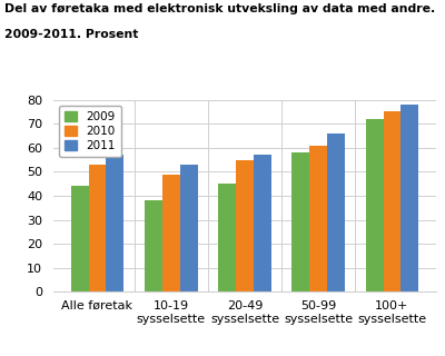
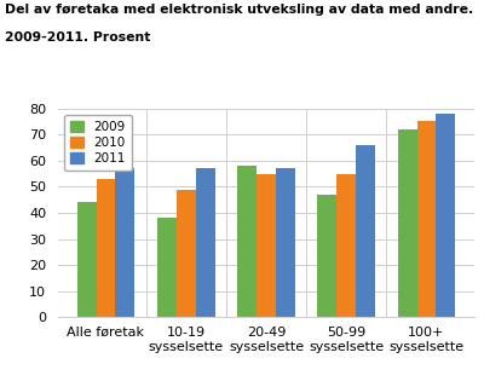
2011/10-19 sysselsette: 53 -> 57
2009/20-49 sysselsette: 45 -> 58
2009/50-99 sysselsette: 58 -> 47
2010/50-99 sysselsette: 61 -> 55
